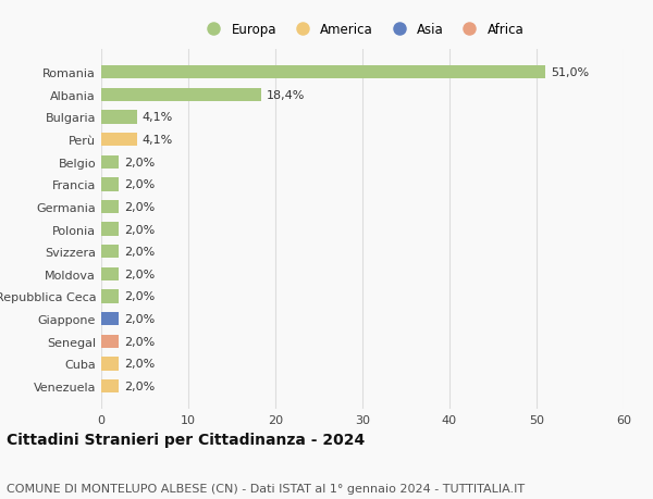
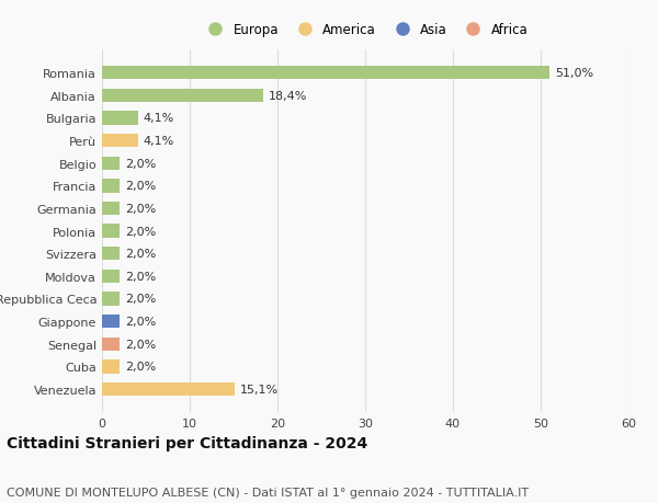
Venezuela: 2,0% -> 15,1%
